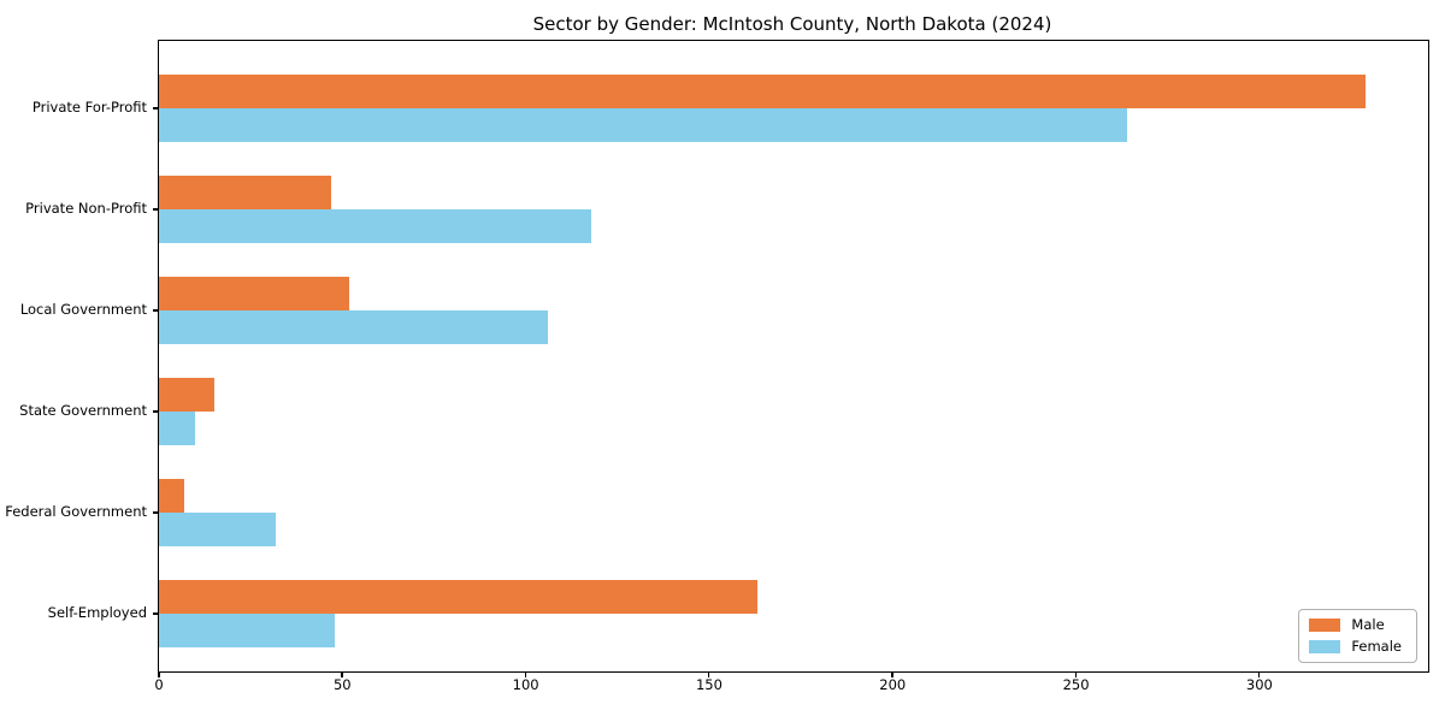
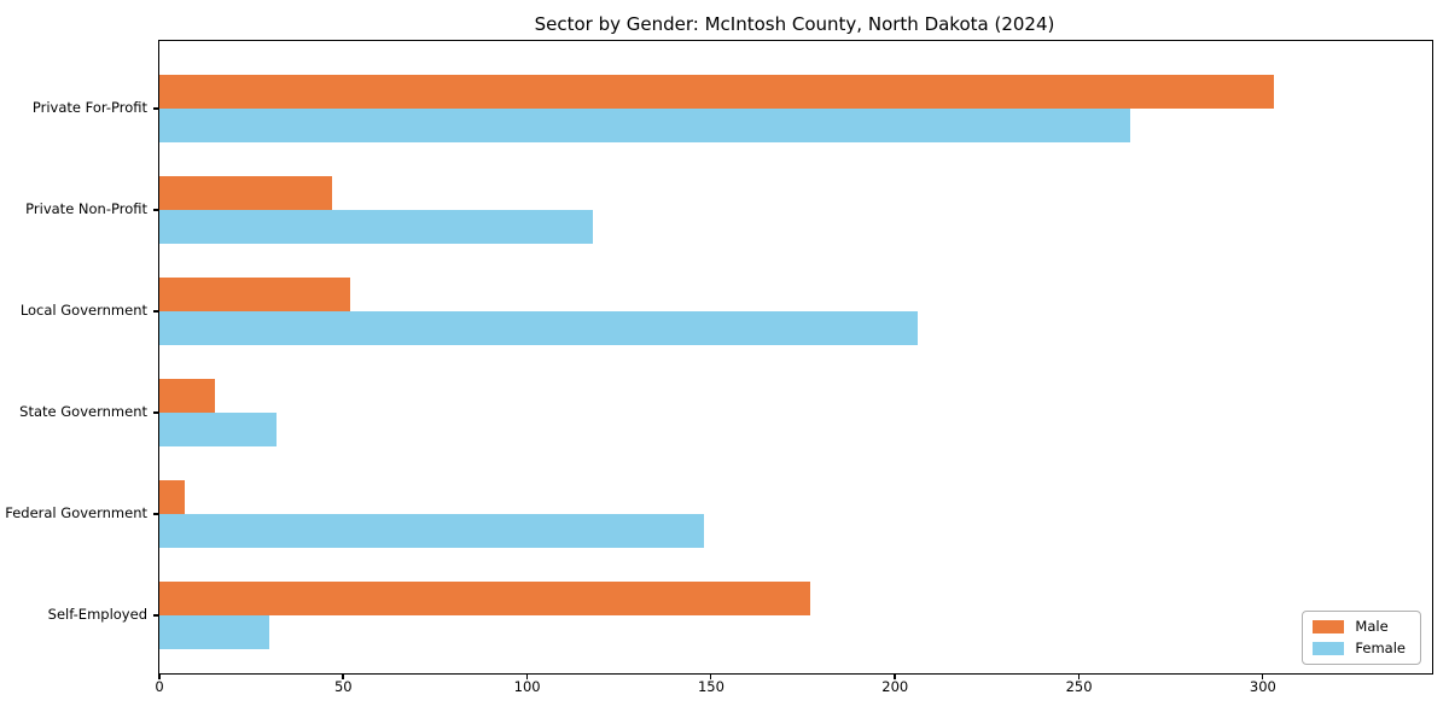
Male/Private For-Profit: 329 -> 303
Female/Local Government: 106 -> 206
Female/State Government: 10 -> 32
Female/Federal Government: 32 -> 148
Male/Self-Employed: 163 -> 177
Female/Self-Employed: 48 -> 30
